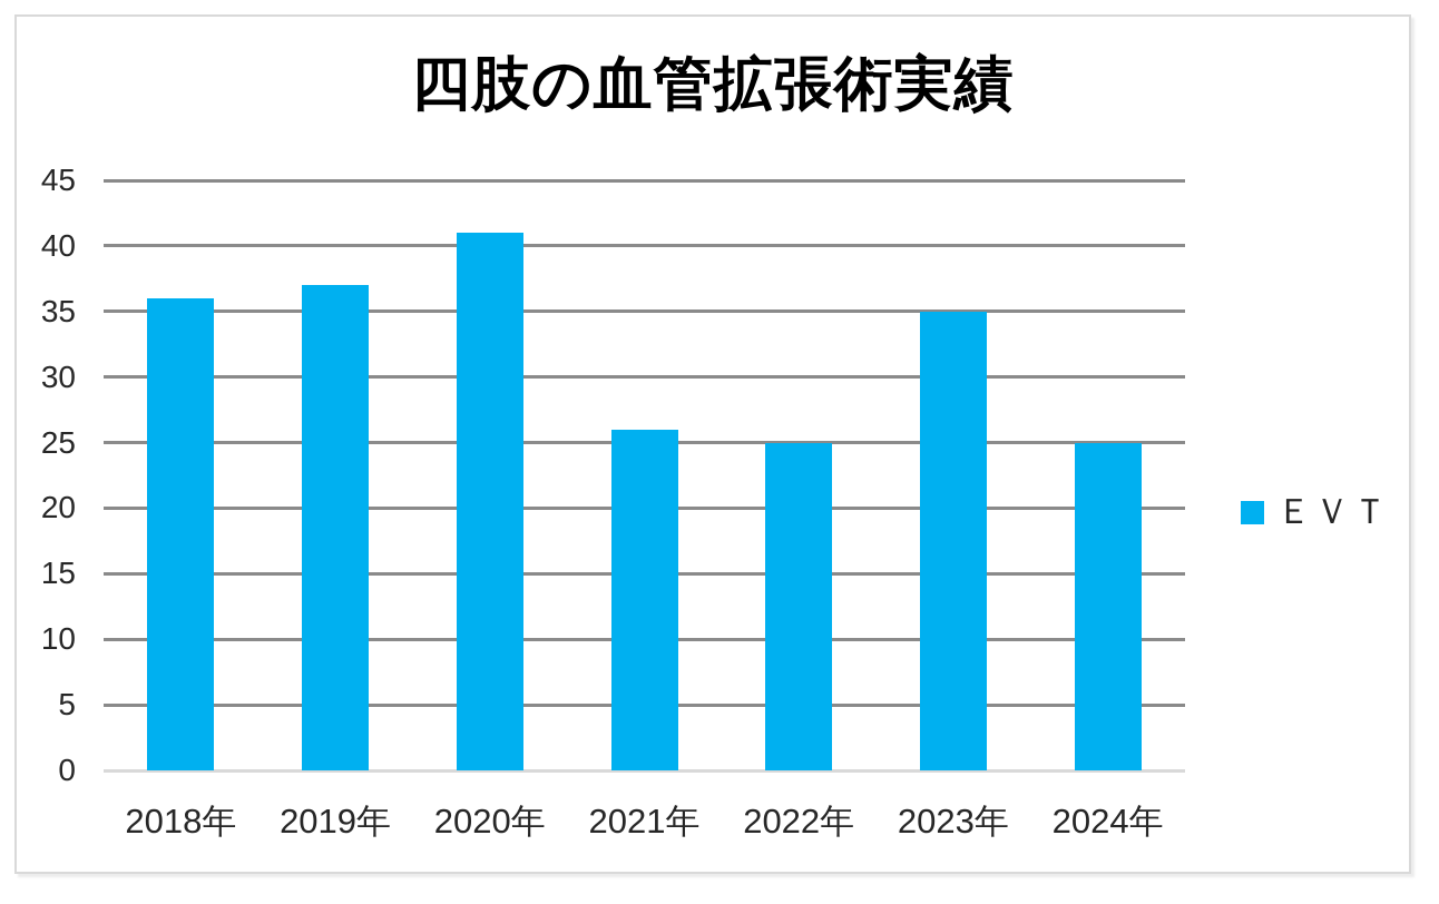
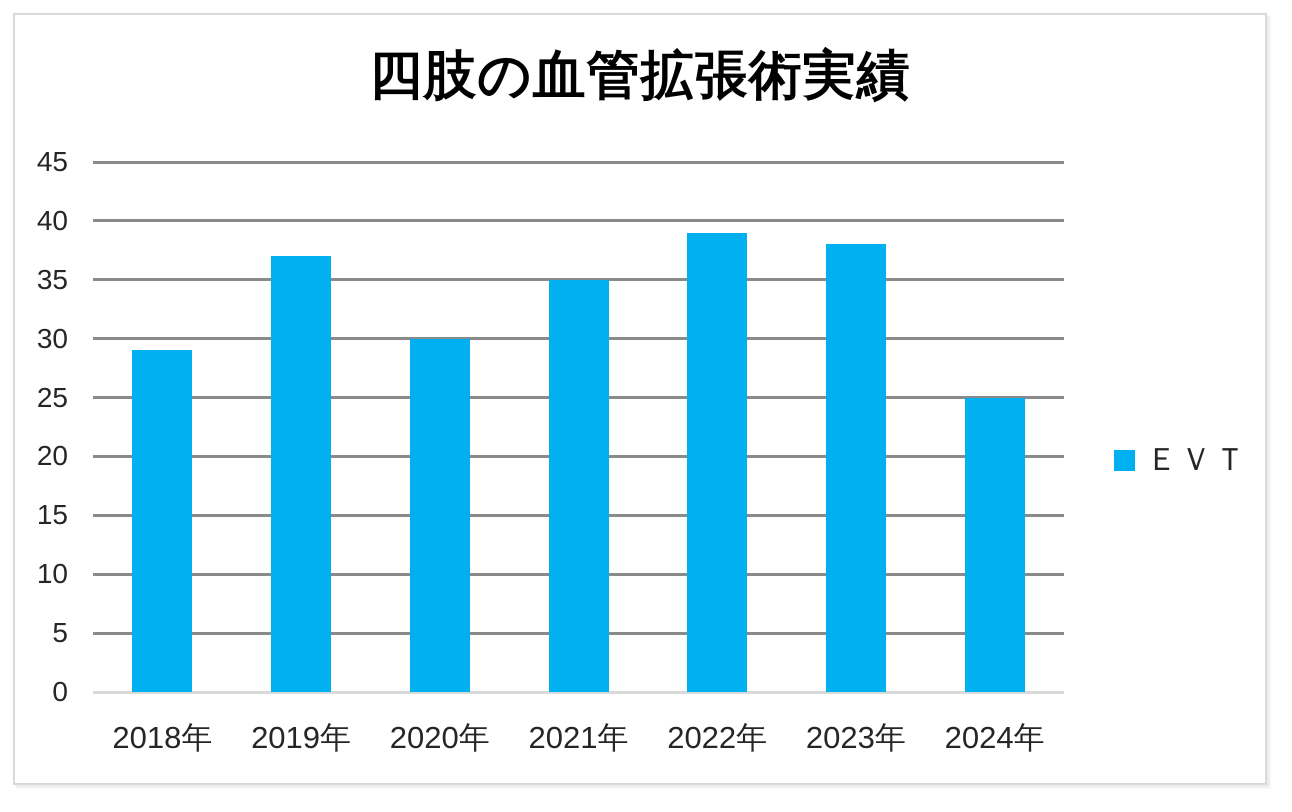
2018年: 36 -> 29
2020年: 41 -> 30
2021年: 26 -> 35
2022年: 25 -> 39
2023年: 35 -> 38
